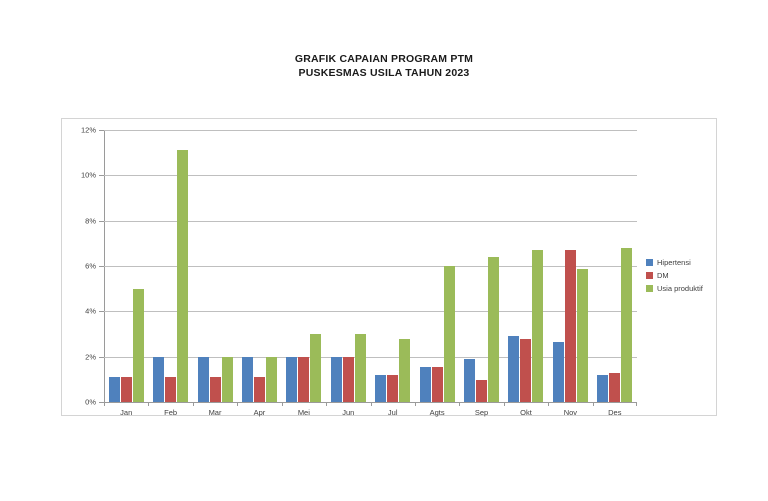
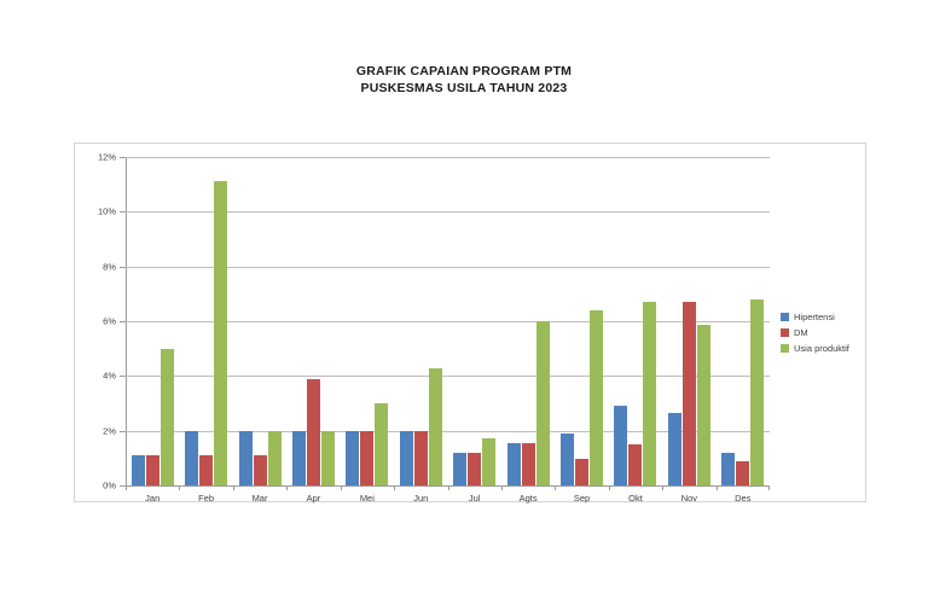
DM/Apr: 1.1% -> 3.9%
Usia produktif/Jun: 3.0% -> 4.3%
Usia produktif/Jul: 2.8% -> 1.7%
DM/Okt: 2.8% -> 1.5%
DM/Des: 1.3% -> 0.9%
